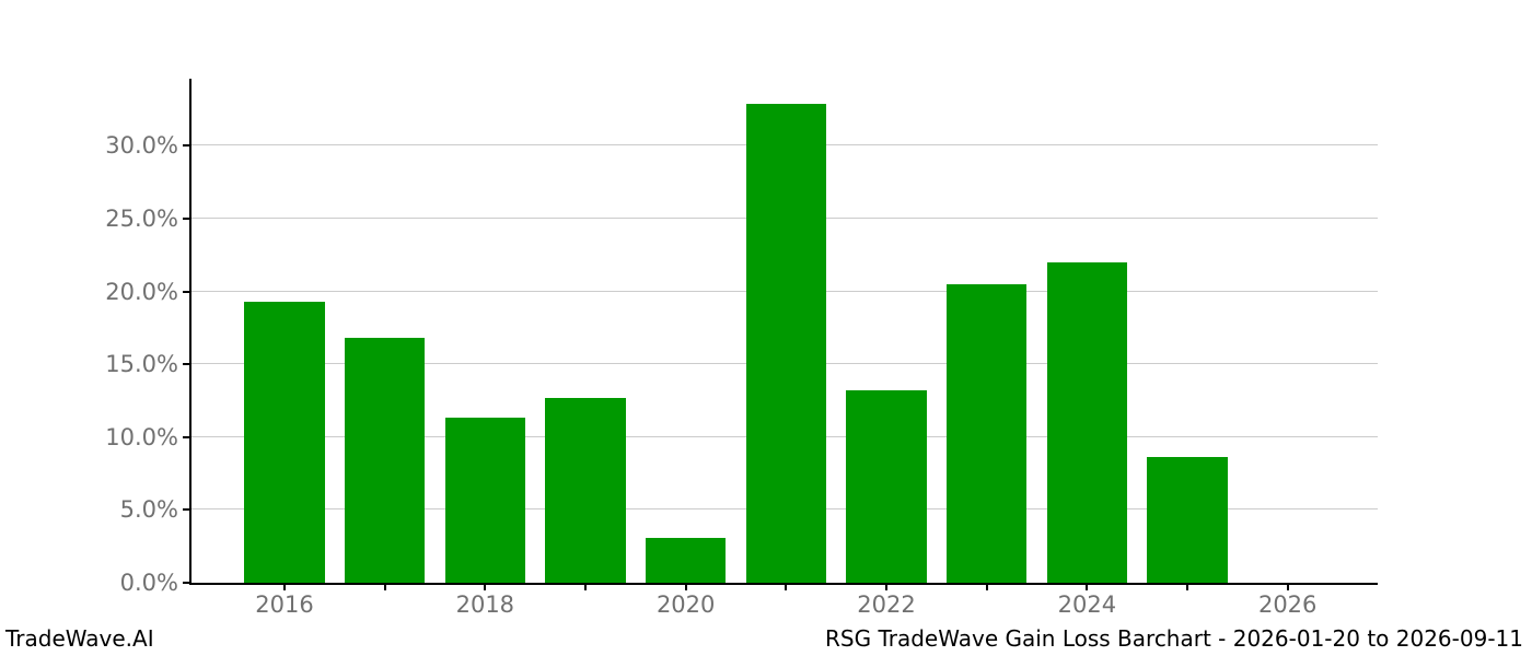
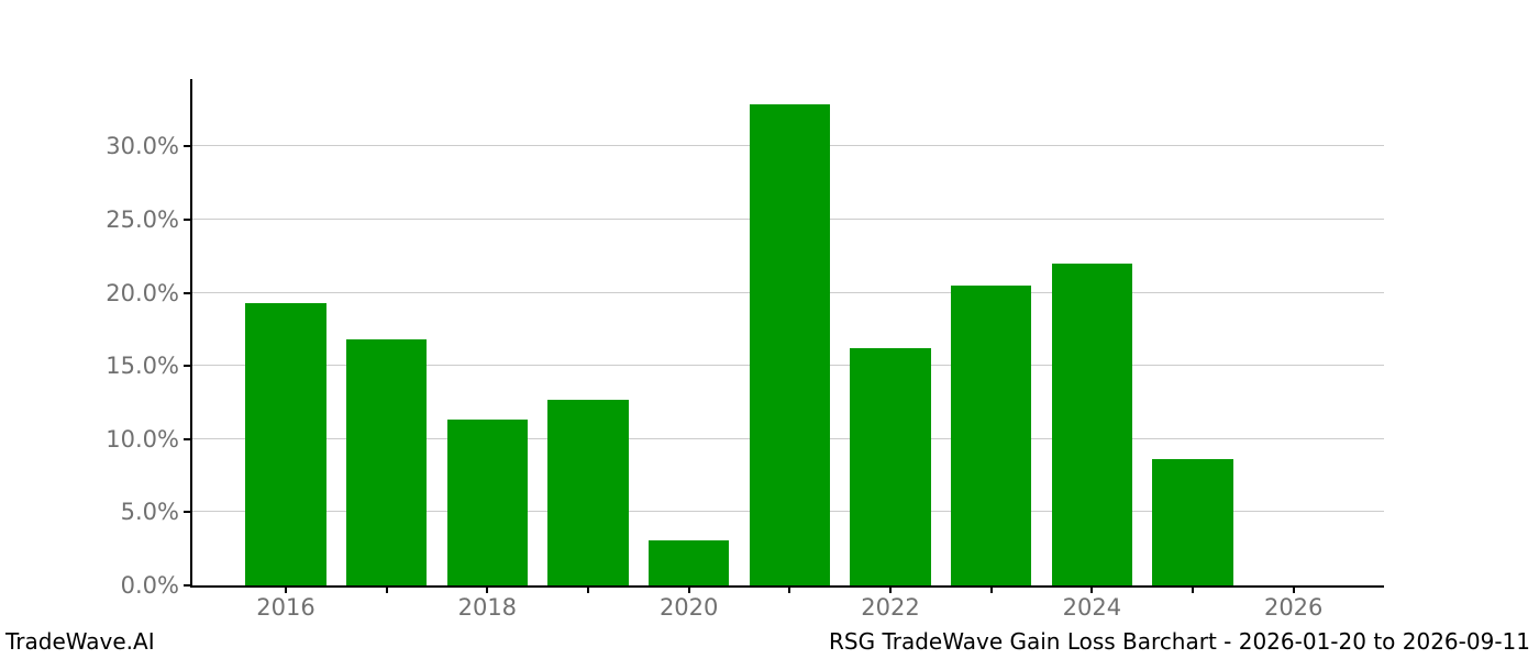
2022: 13.2% -> 16.2%
